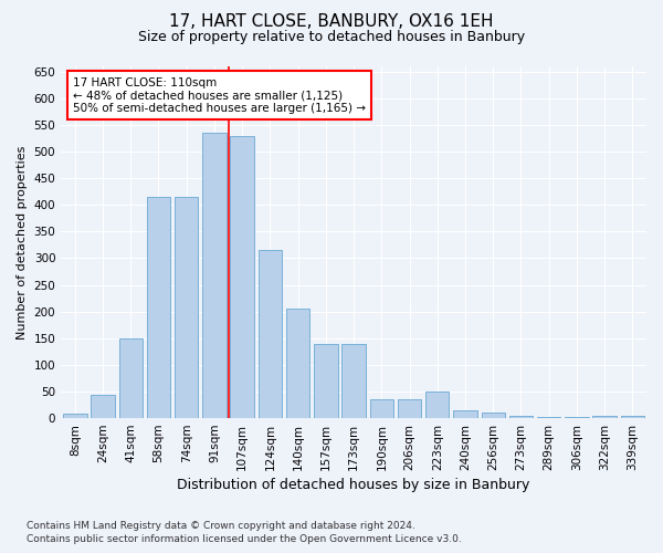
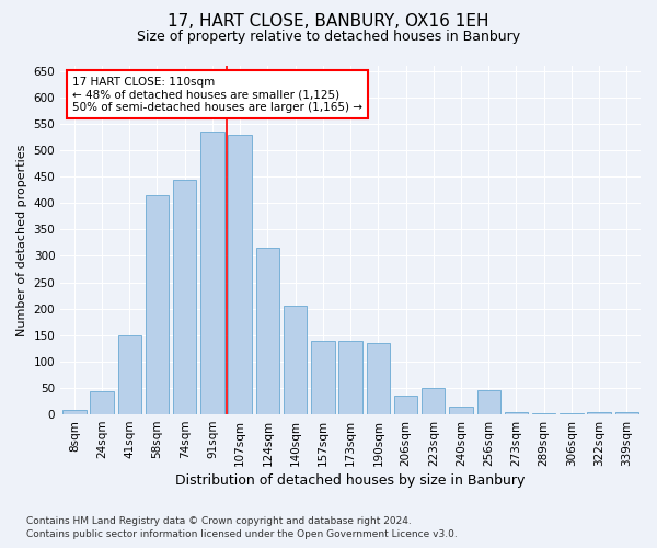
74sqm: 415 -> 445
190sqm: 35 -> 135
256sqm: 10 -> 45
